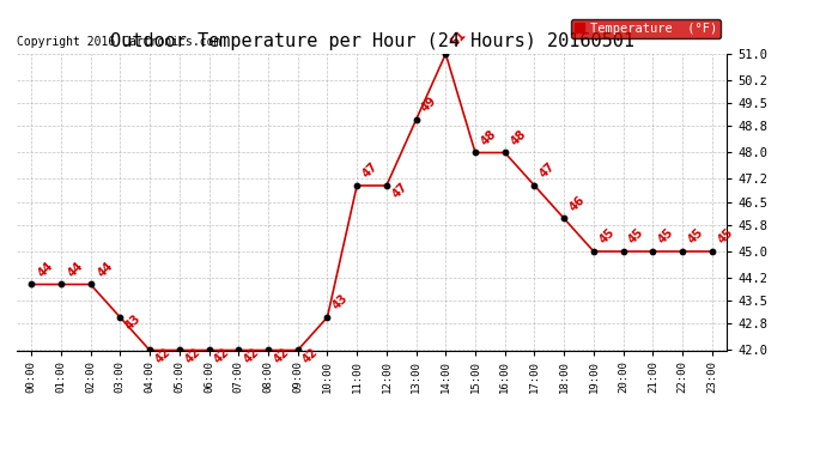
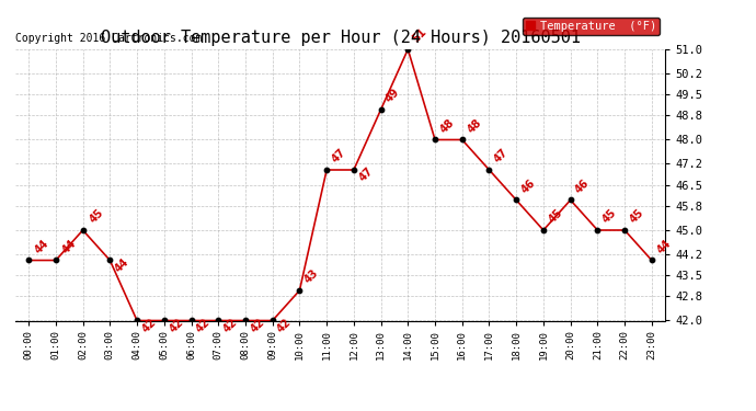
02:00: 44 -> 45
03:00: 43 -> 44
20:00: 45 -> 46
23:00: 45 -> 44
